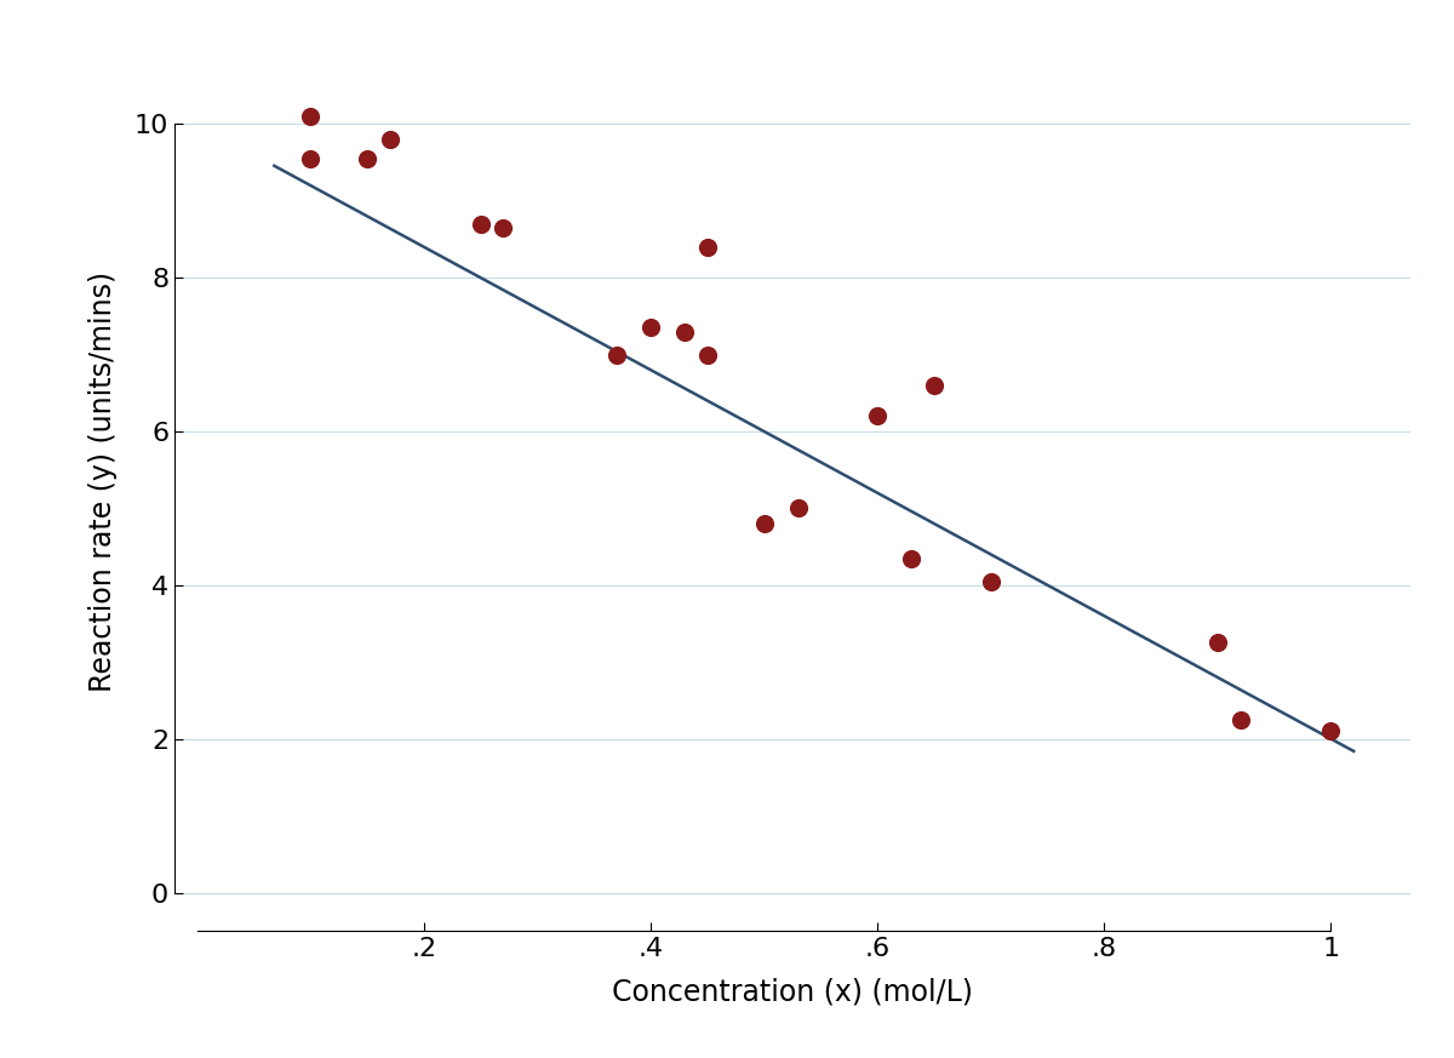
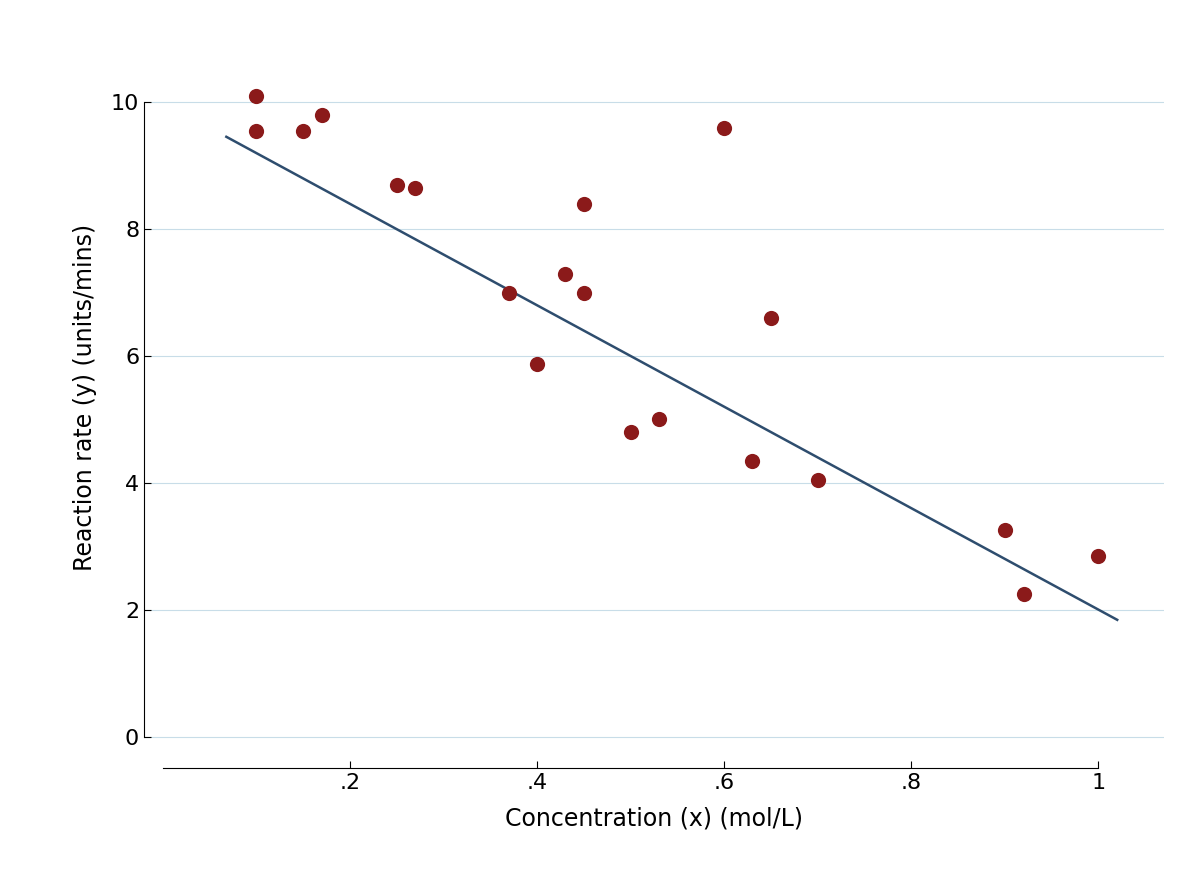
.4: 7.35 -> 5.88
.6: 6.20 -> 9.60
1: 2.10 -> 2.84
